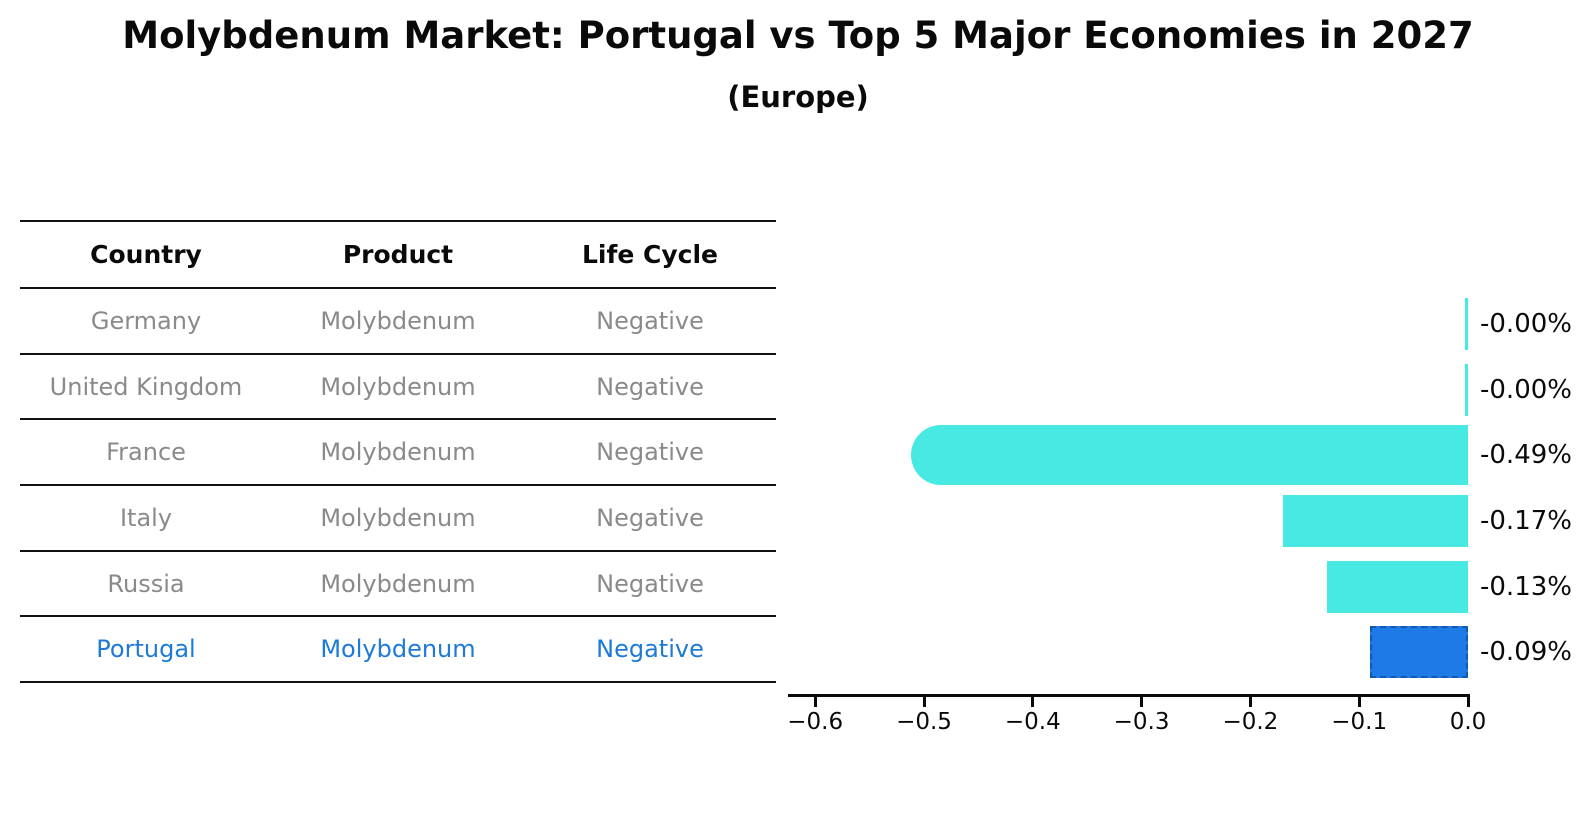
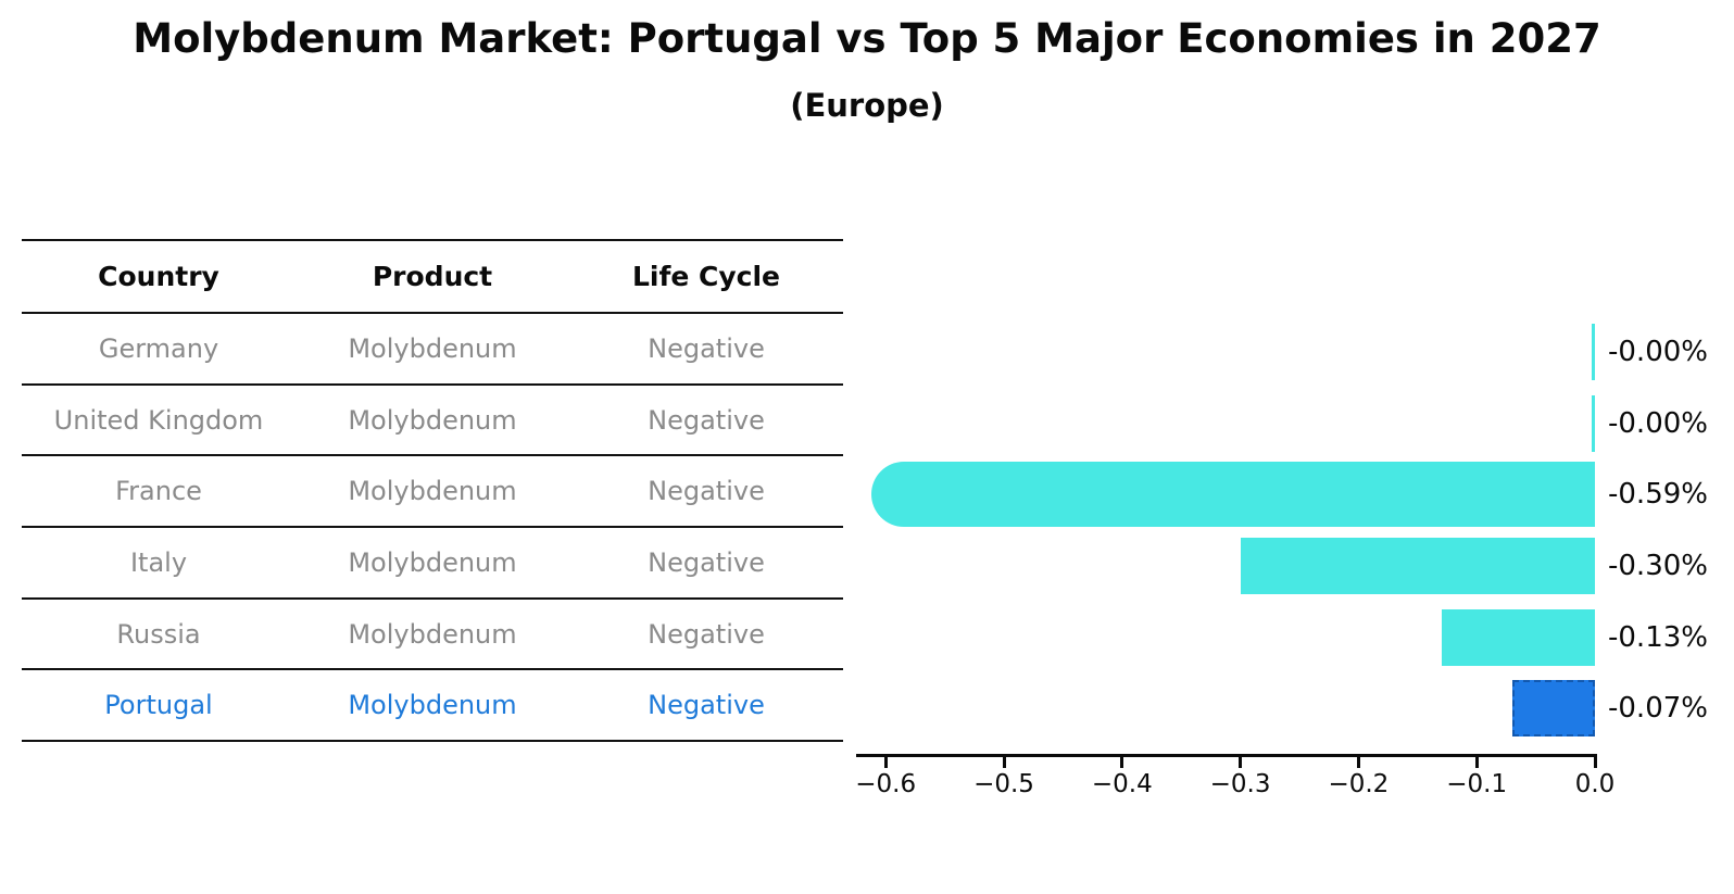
France: -0.49% -> -0.59%
Italy: -0.17% -> -0.30%
Portugal: -0.09% -> -0.07%
